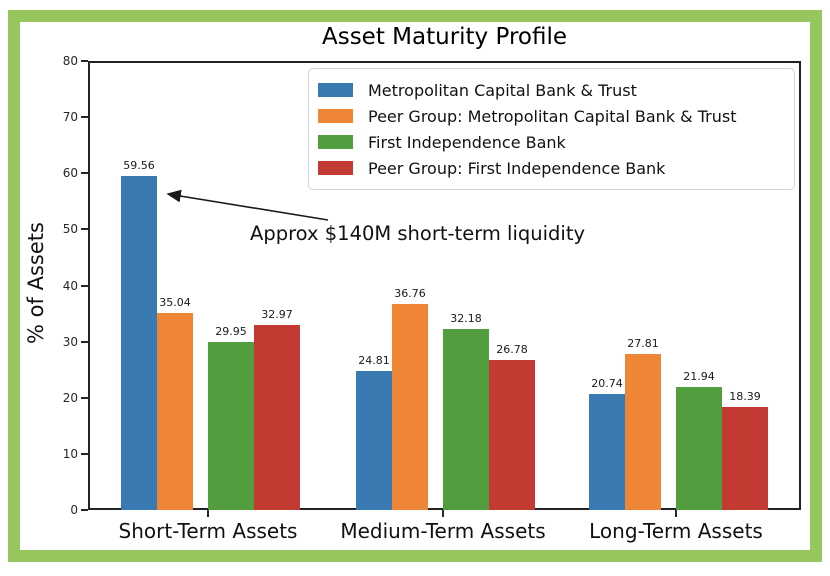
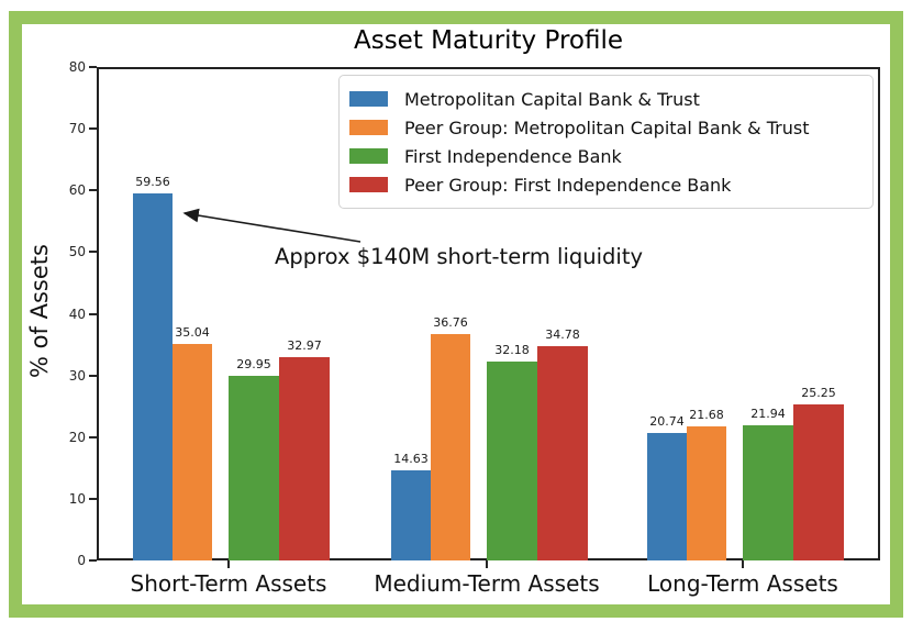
Metropolitan Capital Bank & Trust/Medium-Term Assets: 24.81 -> 14.63
Peer Group: First Independence Bank/Medium-Term Assets: 26.78 -> 34.78
Peer Group: Metropolitan Capital Bank & Trust/Long-Term Assets: 27.81 -> 21.68
Peer Group: First Independence Bank/Long-Term Assets: 18.39 -> 25.25
